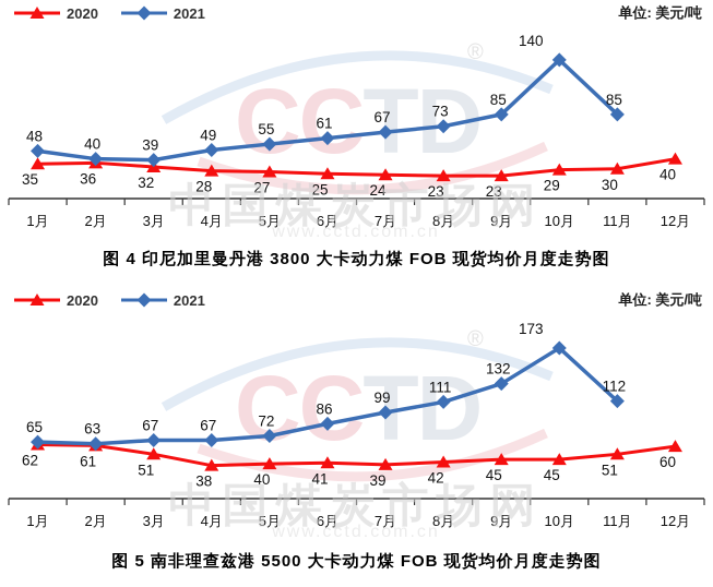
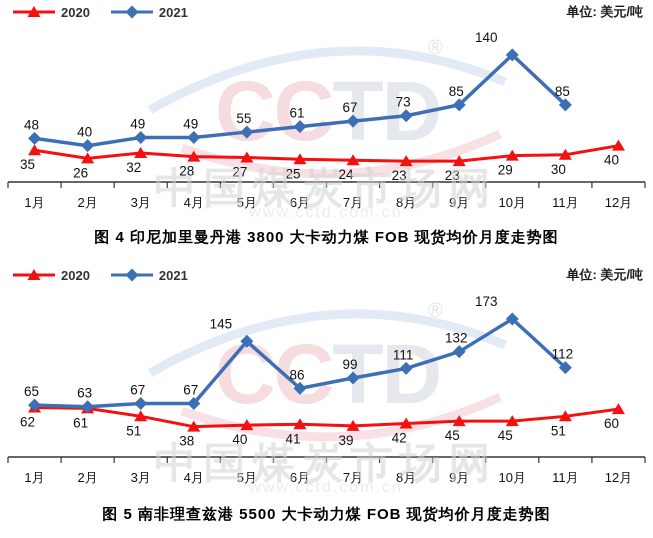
图 4 印尼加里曼丹港 3800 大卡动力煤 FOB 现货均价月度走势图/2020/2月: 36 -> 26
图 4 印尼加里曼丹港 3800 大卡动力煤 FOB 现货均价月度走势图/2021/3月: 39 -> 49
图 5 南非理查兹港 5500 大卡动力煤 FOB 现货均价月度走势图/2021/5月: 72 -> 145
